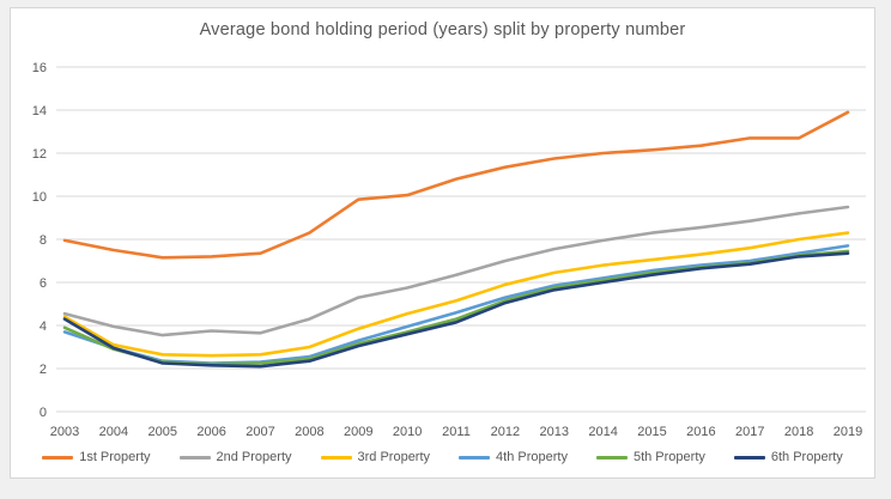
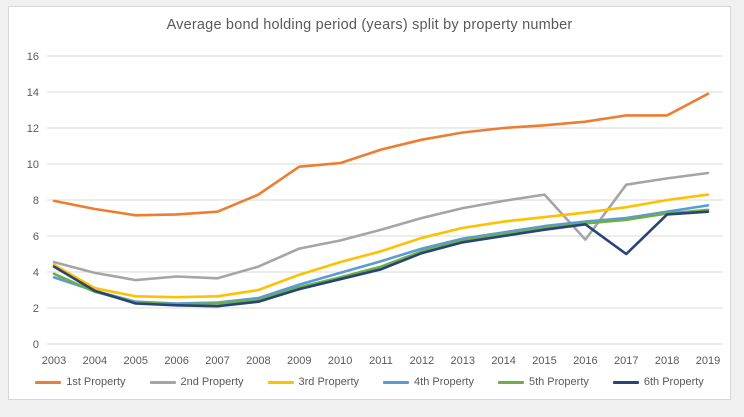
2nd Property/2016: 8.6 -> 5.8
6th Property/2017: 6.8 -> 5.0
